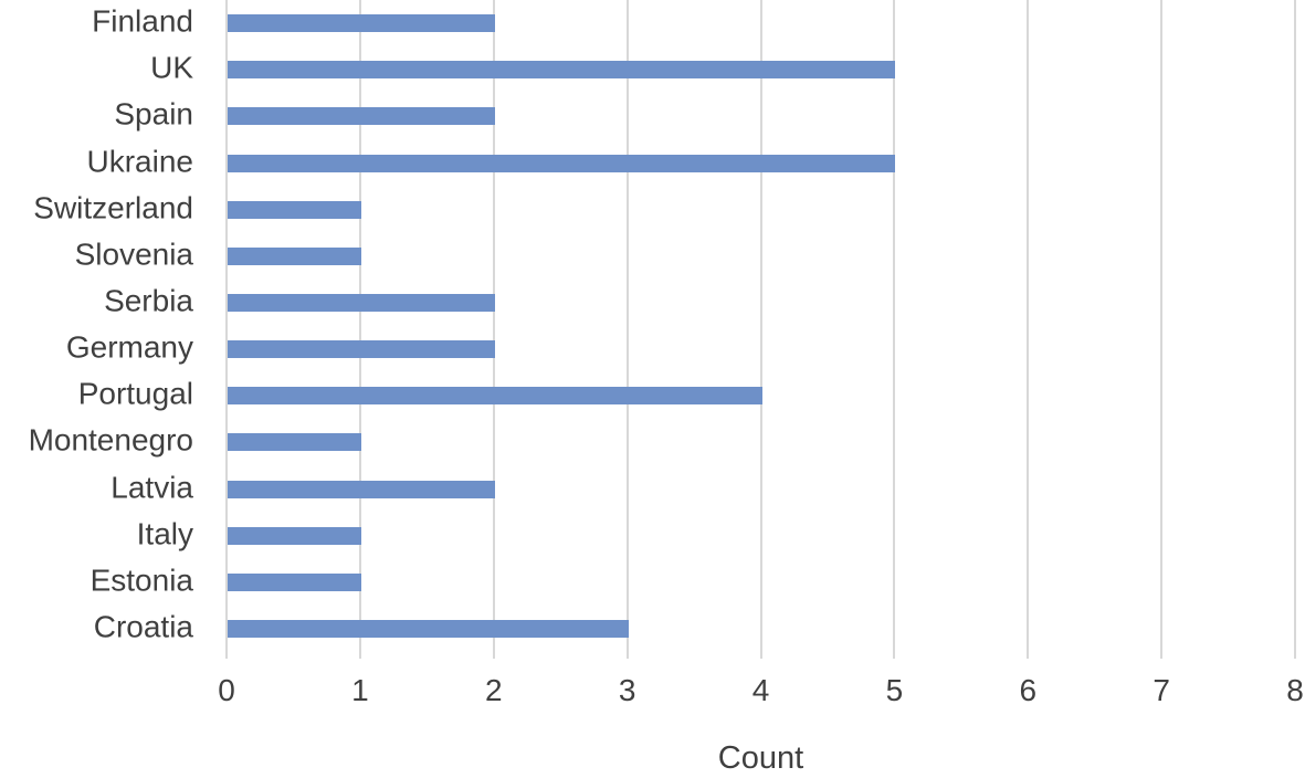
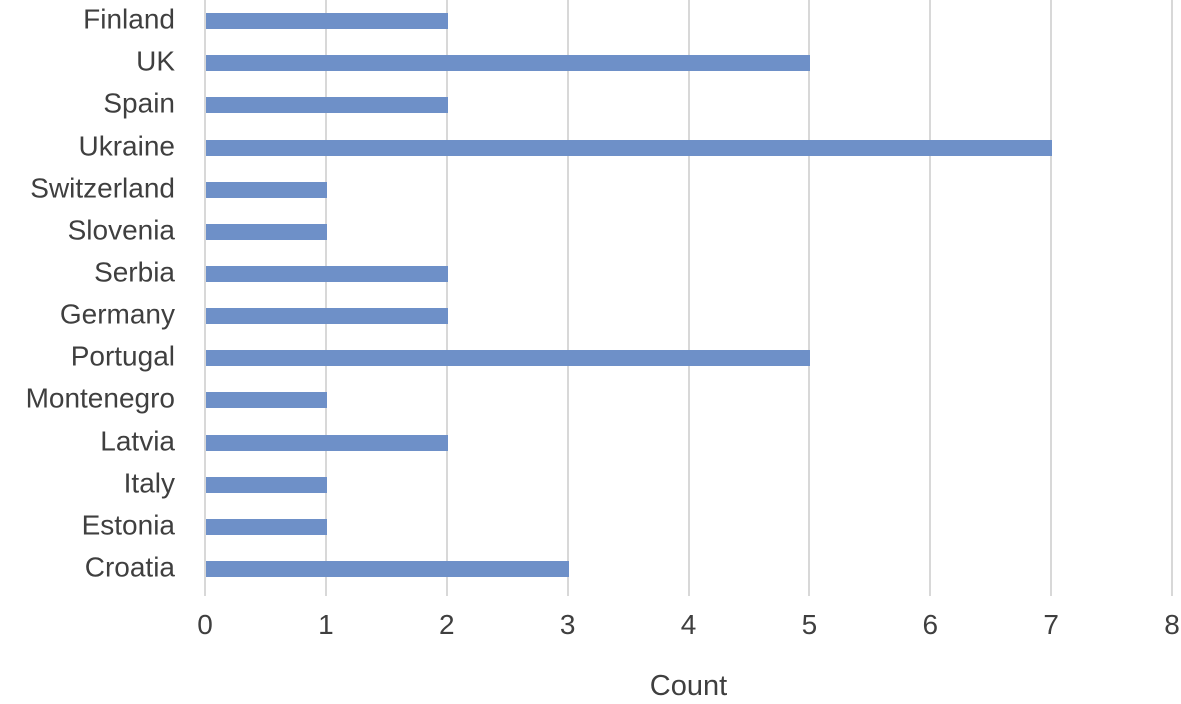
Ukraine: 5 -> 7
Portugal: 4 -> 5
